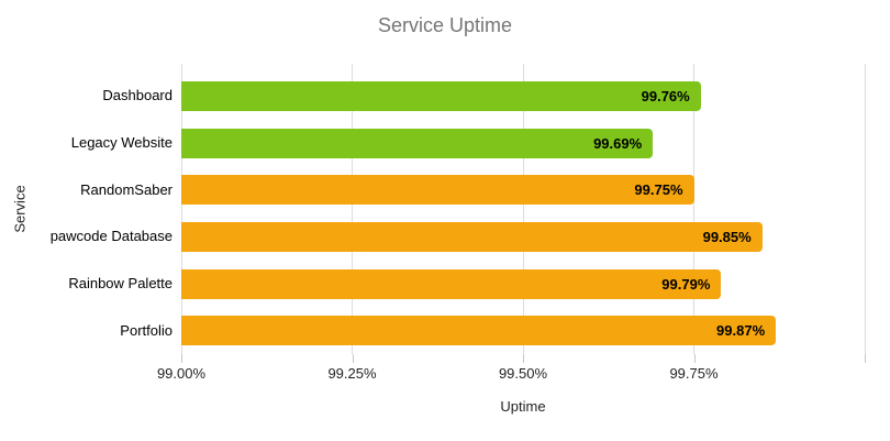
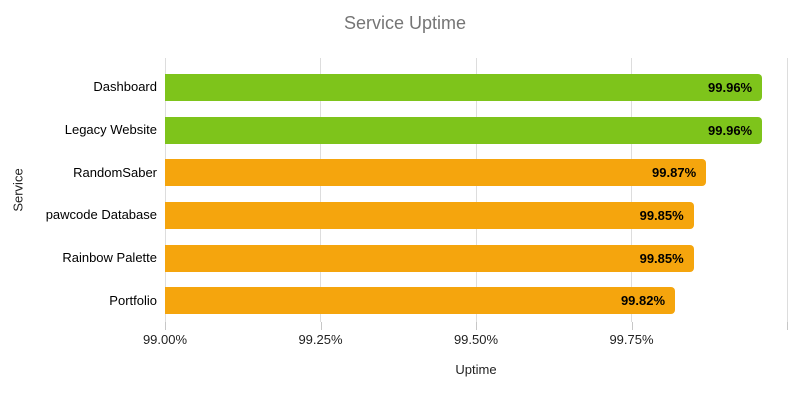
Dashboard: 99.76% -> 99.96%
Legacy Website: 99.69% -> 99.96%
RandomSaber: 99.75% -> 99.87%
Rainbow Palette: 99.79% -> 99.85%
Portfolio: 99.87% -> 99.82%
